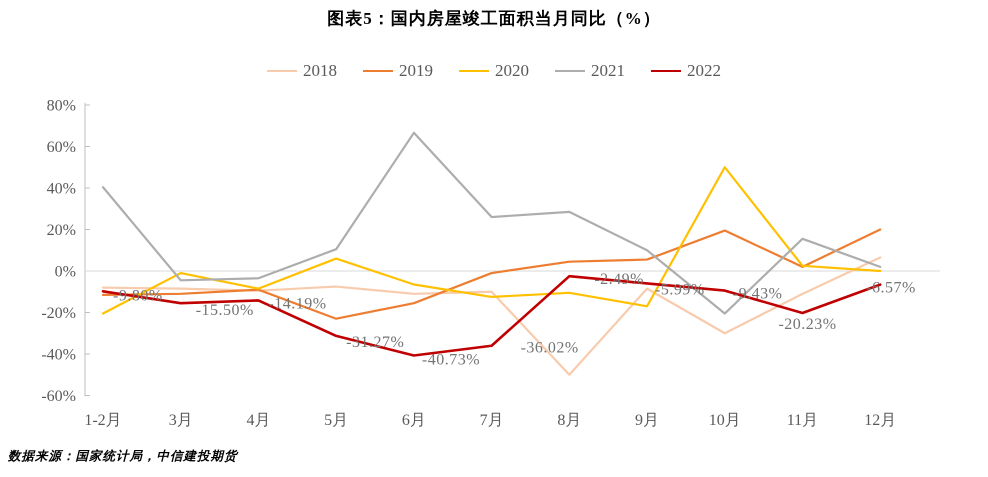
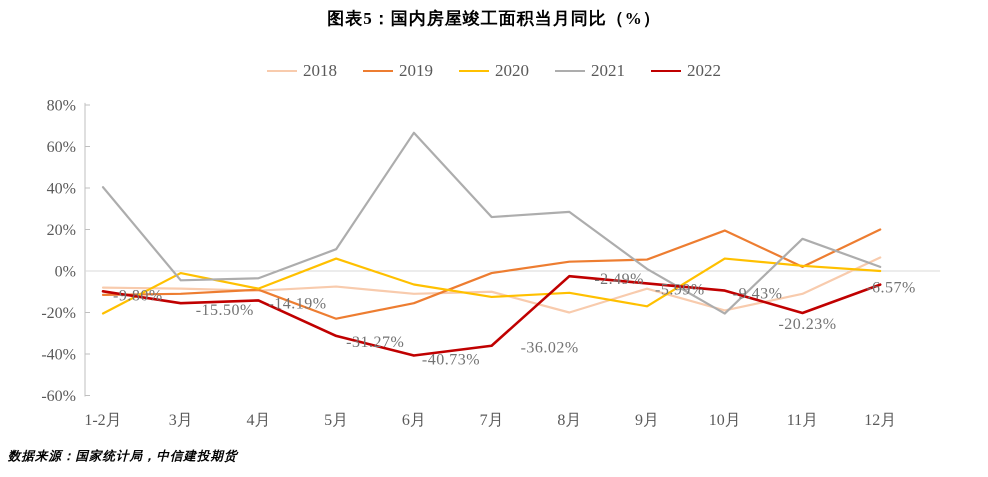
2018/8月: -50% -> -20%
2021/9月: 10% -> 1%
2018/10月: -30% -> -19%
2020/10月: 50% -> 6%
